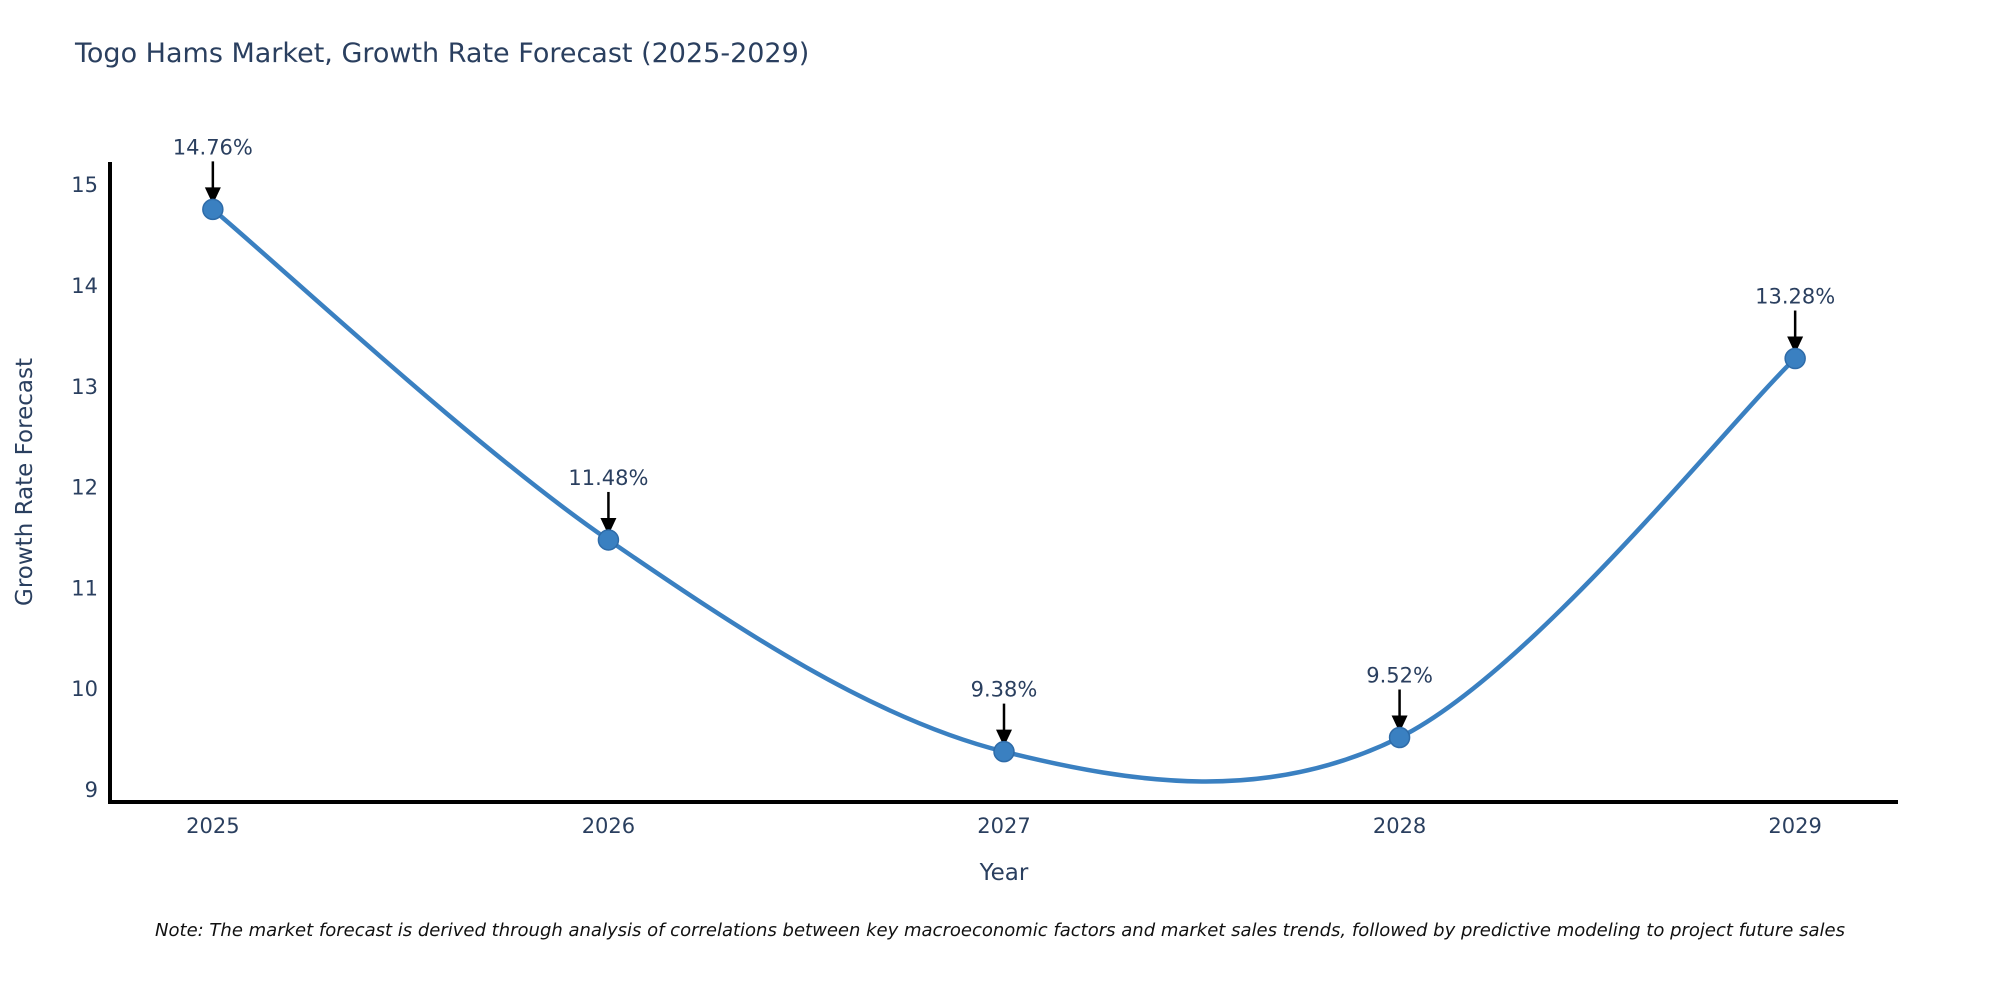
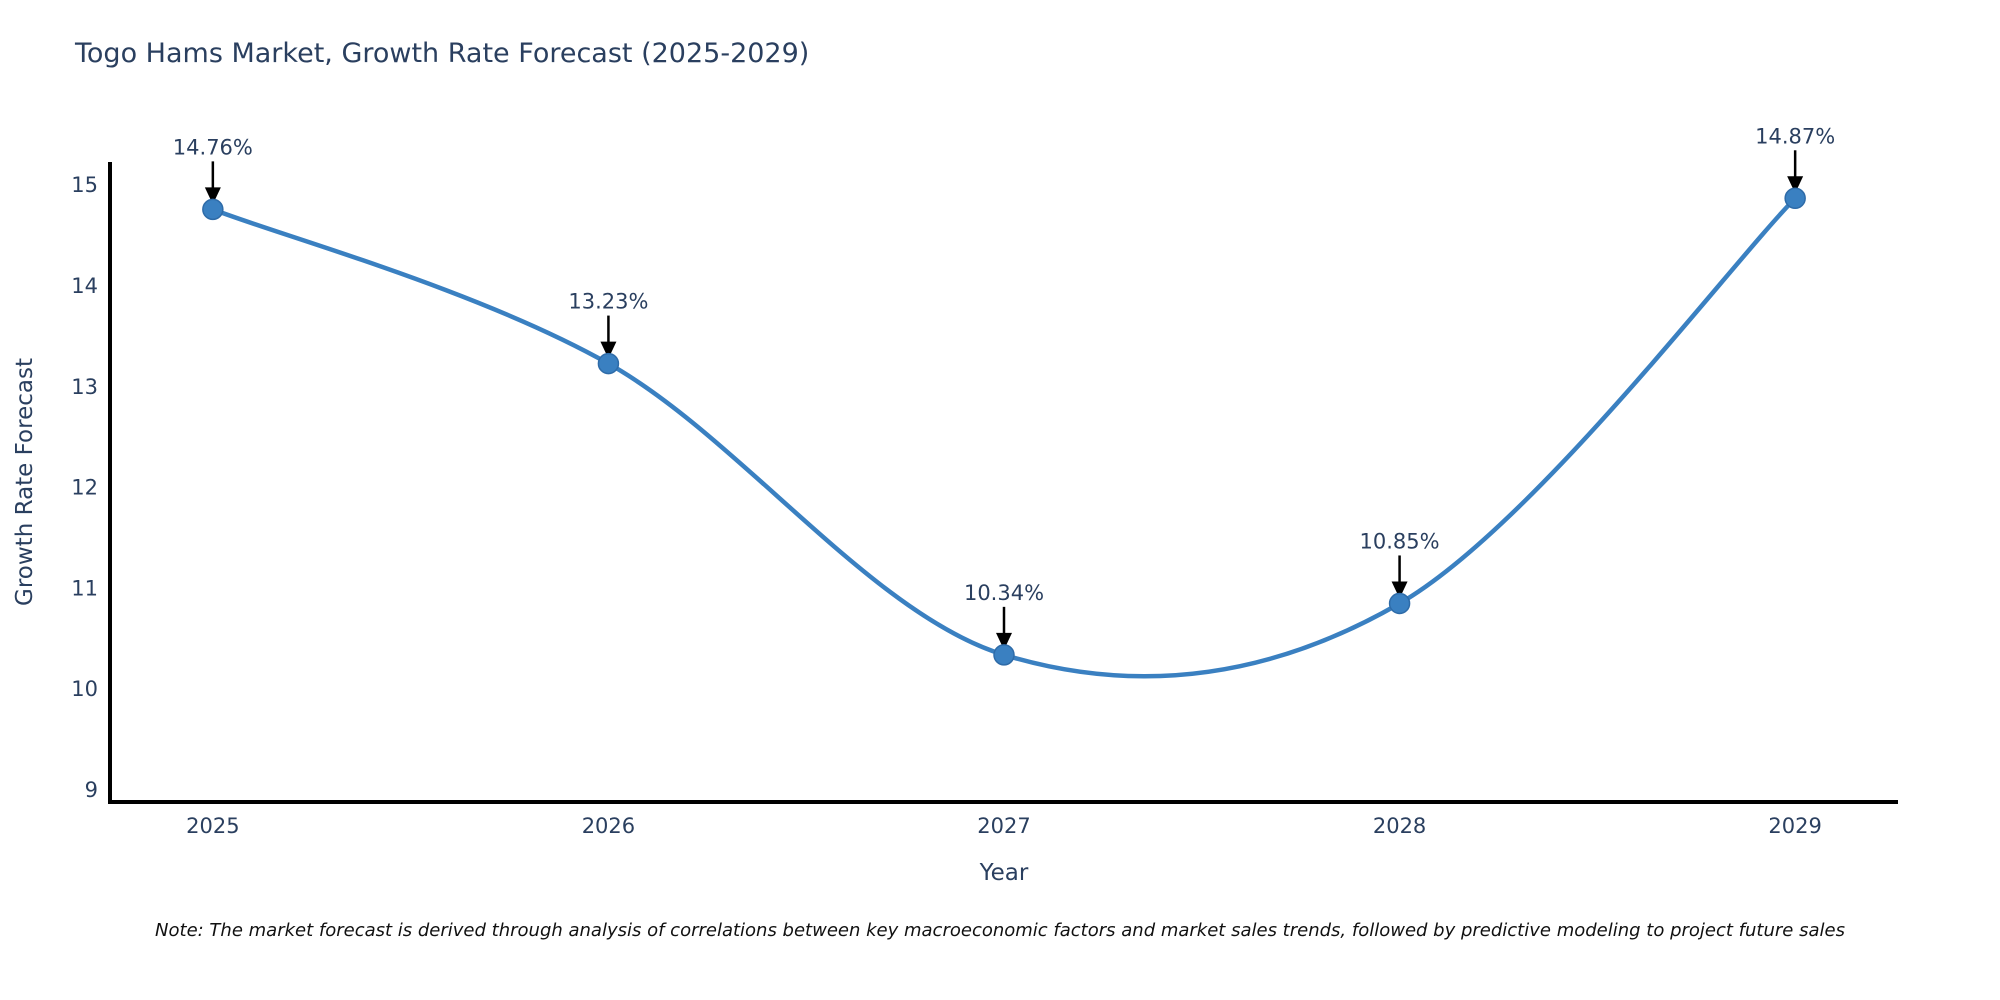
2026: 11.48% -> 13.23%
2027: 9.38% -> 10.34%
2028: 9.52% -> 10.85%
2029: 13.28% -> 14.87%
